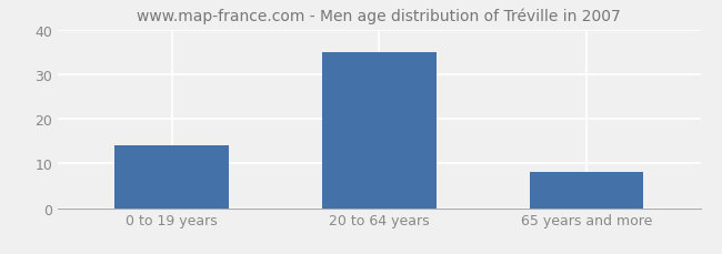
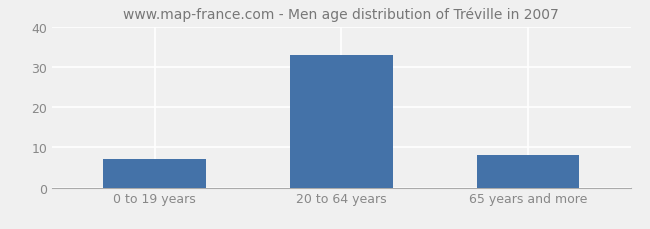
0 to 19 years: 14 -> 7
20 to 64 years: 35 -> 33
